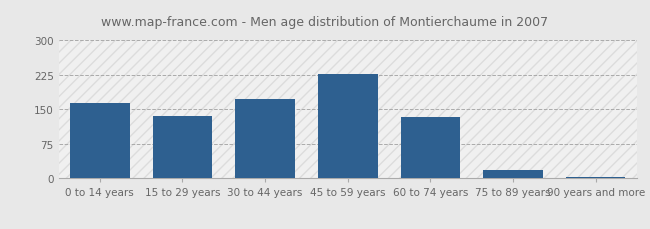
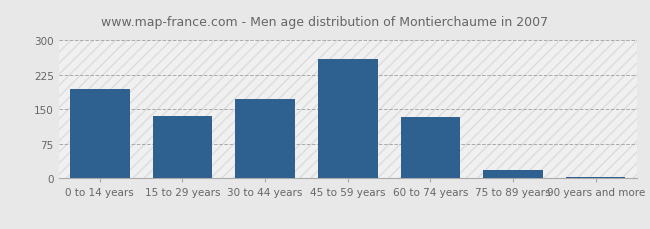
0 to 14 years: 163 -> 195
45 to 59 years: 228 -> 260
